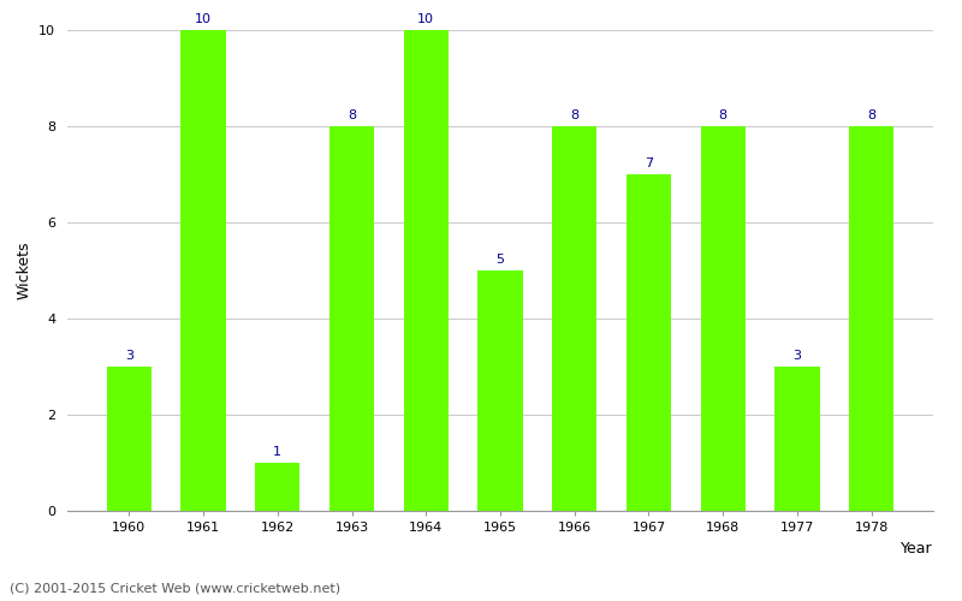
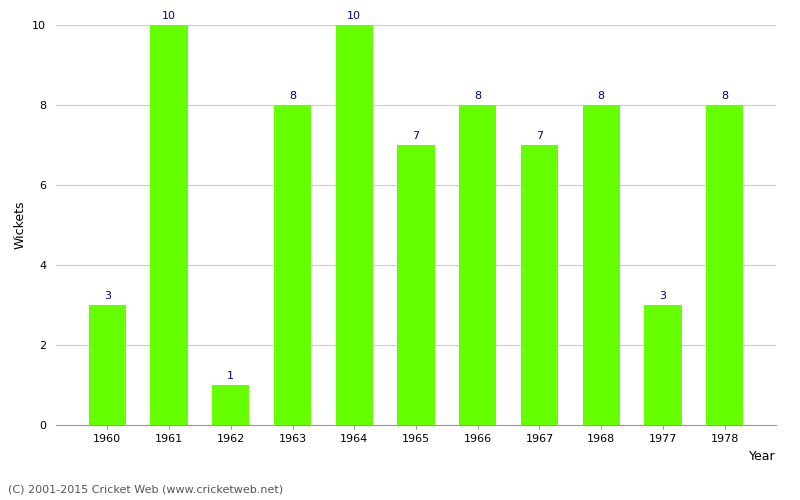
1965: 5 -> 7
